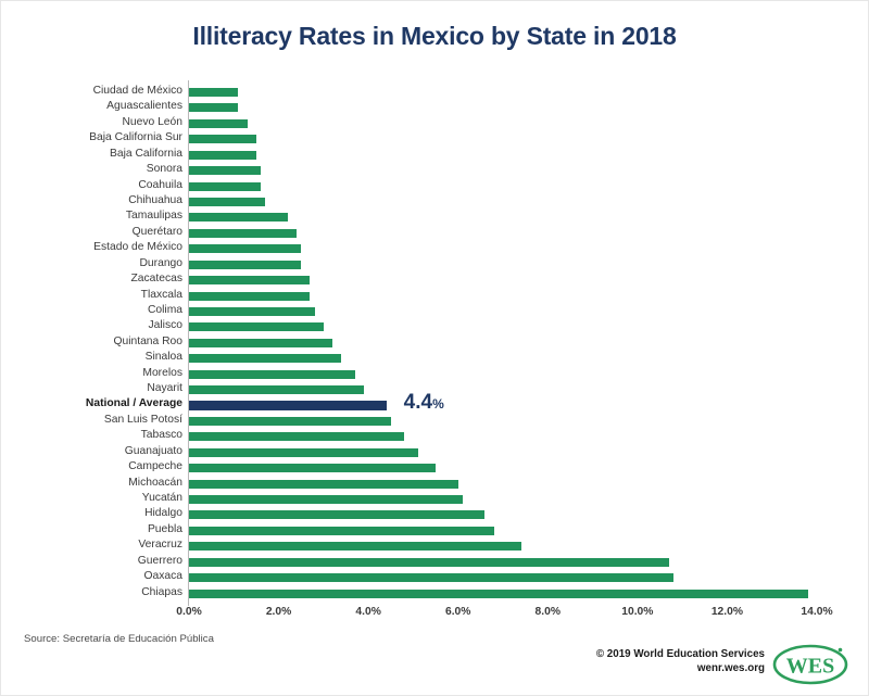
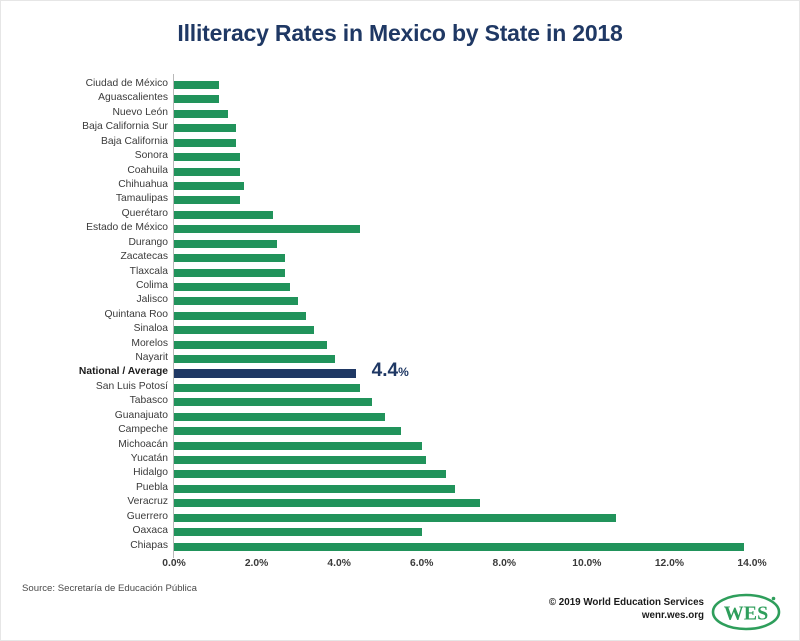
Tamaulipas: 2.2% -> 1.6%
Estado de México: 2.5% -> 4.5%
Oaxaca: 10.8% -> 6.0%
